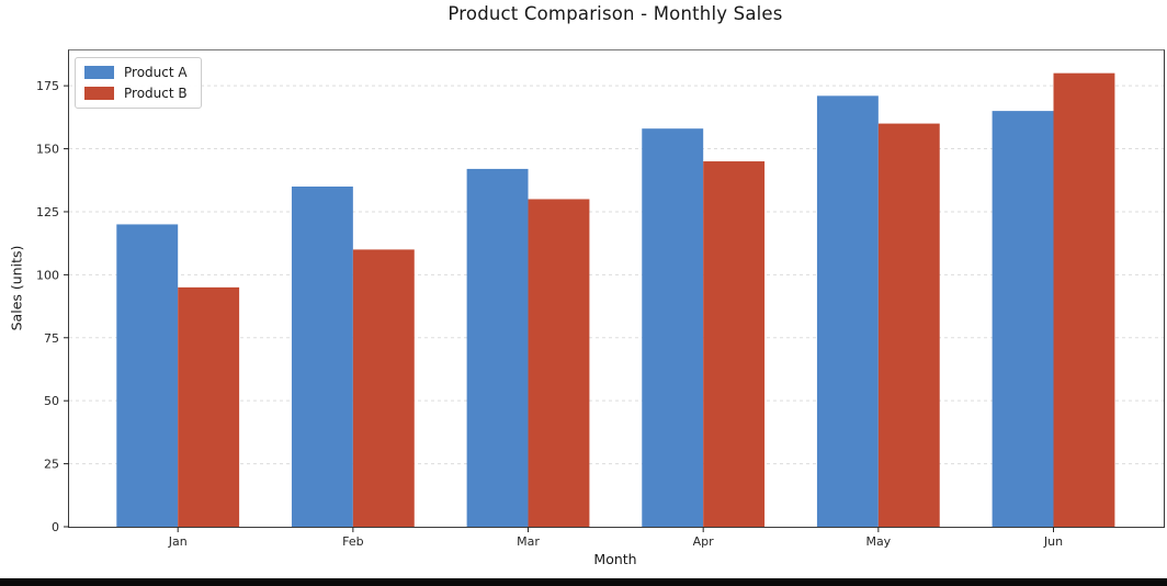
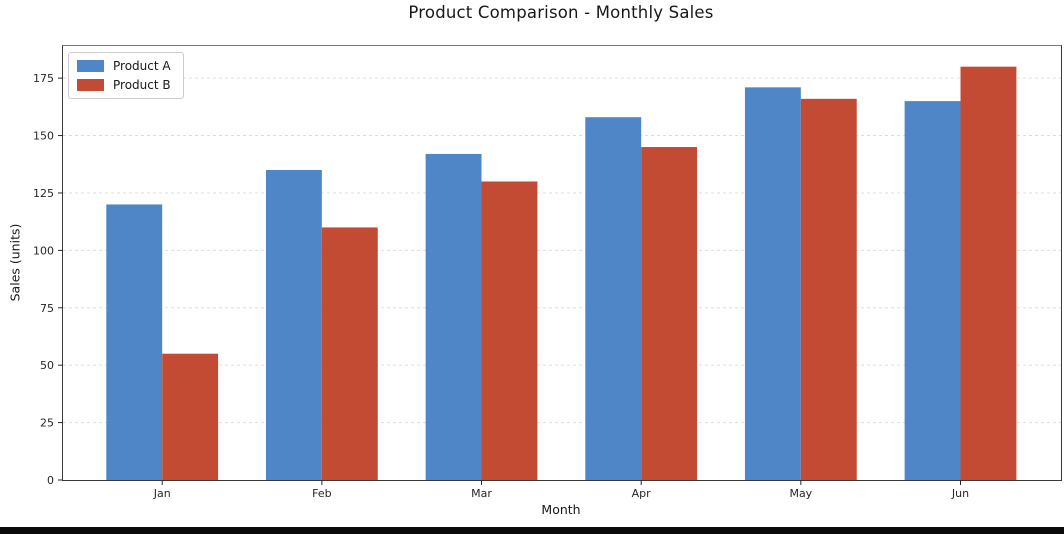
Product B/Jan: 95 -> 55
Product B/May: 160 -> 166
